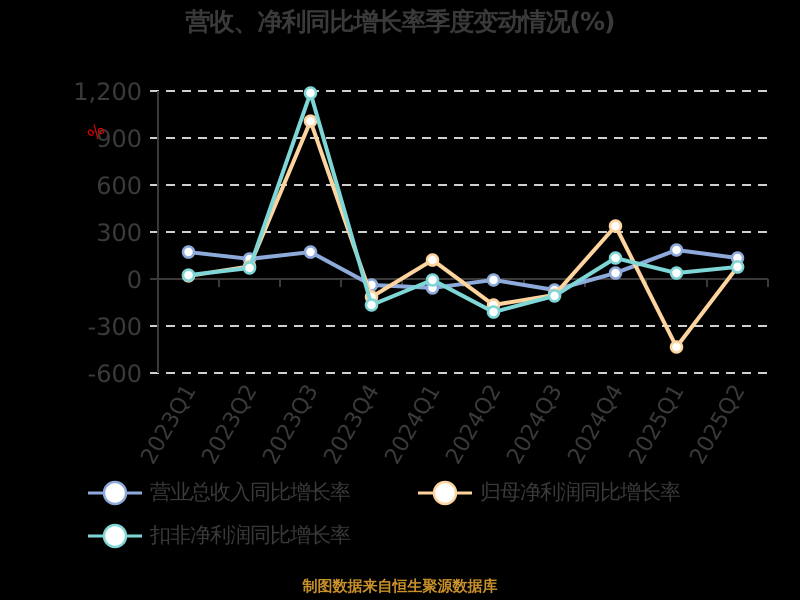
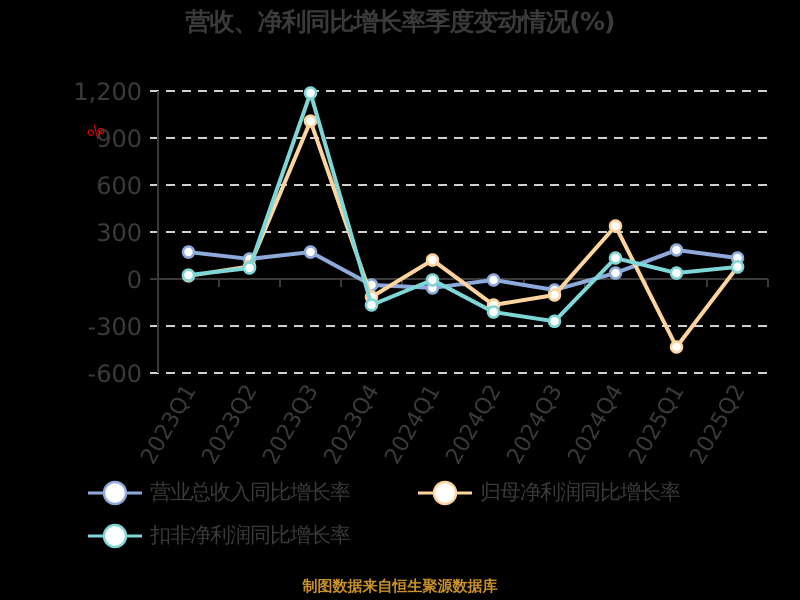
扣非净利润同比增长率/2024Q3: -110 -> -270
